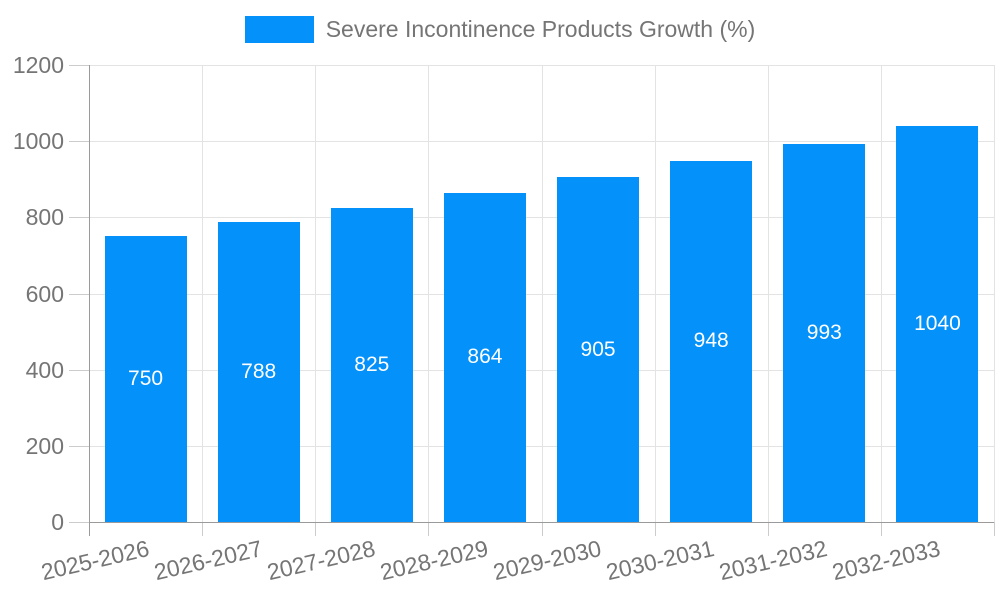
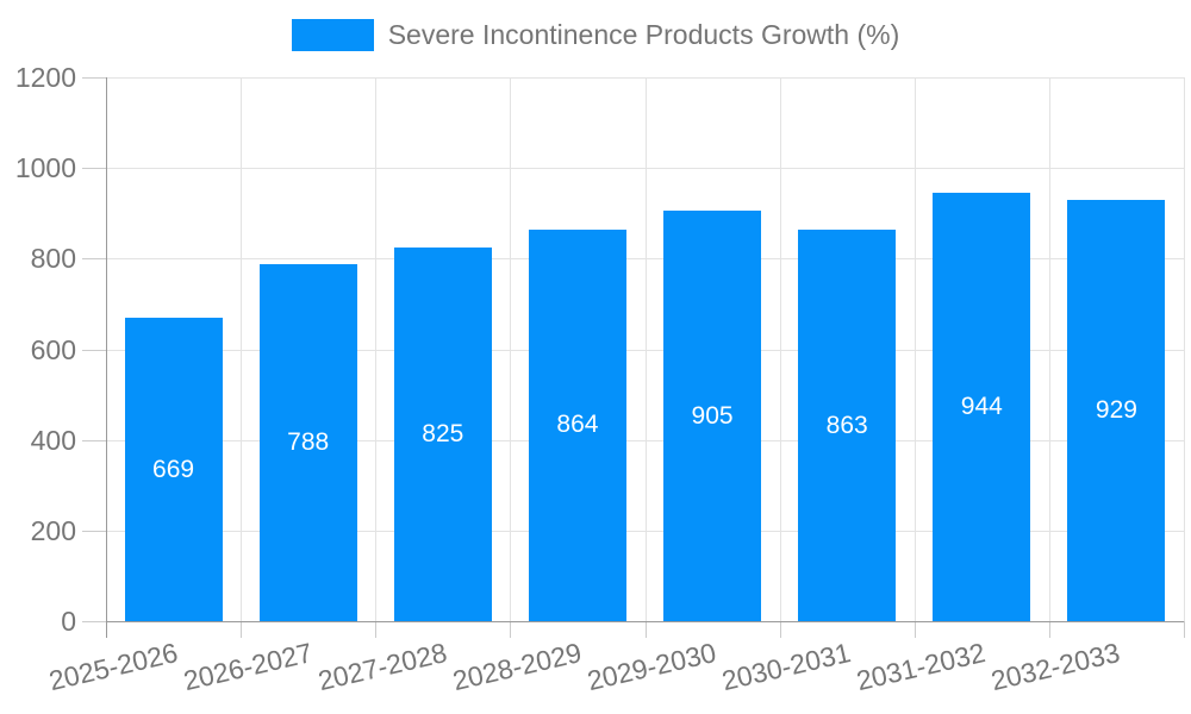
2025-2026: 750 -> 669
2030-2031: 948 -> 863
2031-2032: 993 -> 944
2032-2033: 1040 -> 929
